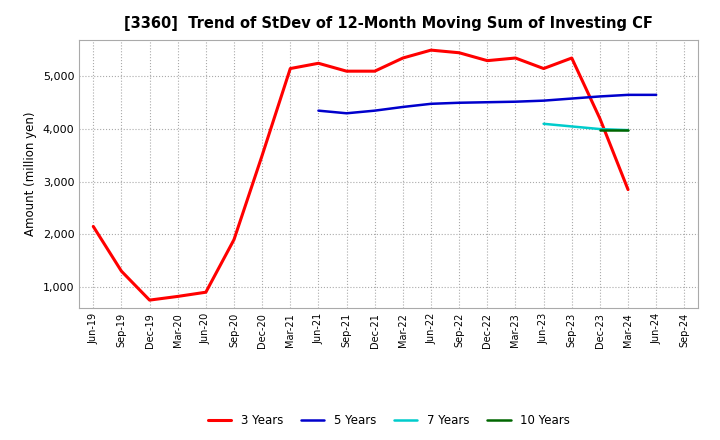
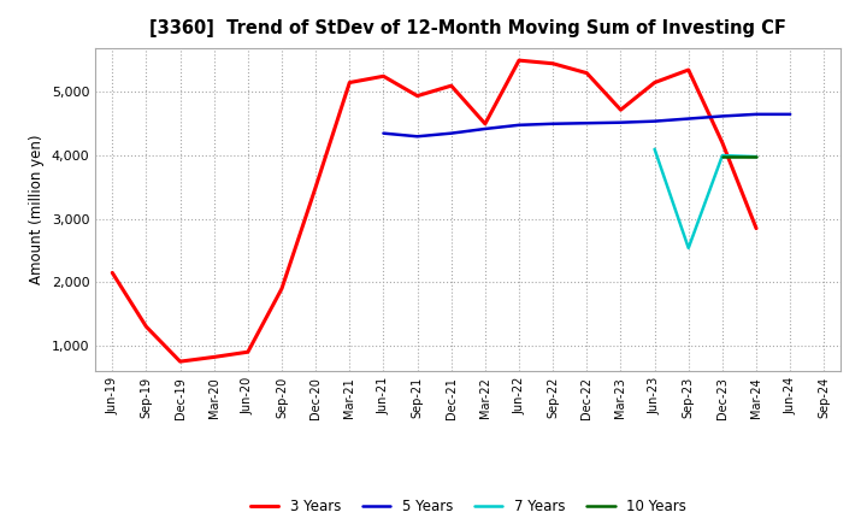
3 Years/Sep-21: 5,100 -> 4,940
3 Years/Mar-22: 5,350 -> 4,500
3 Years/Mar-23: 5,350 -> 4,720
7 Years/Sep-23: 4,050 -> 2,540
